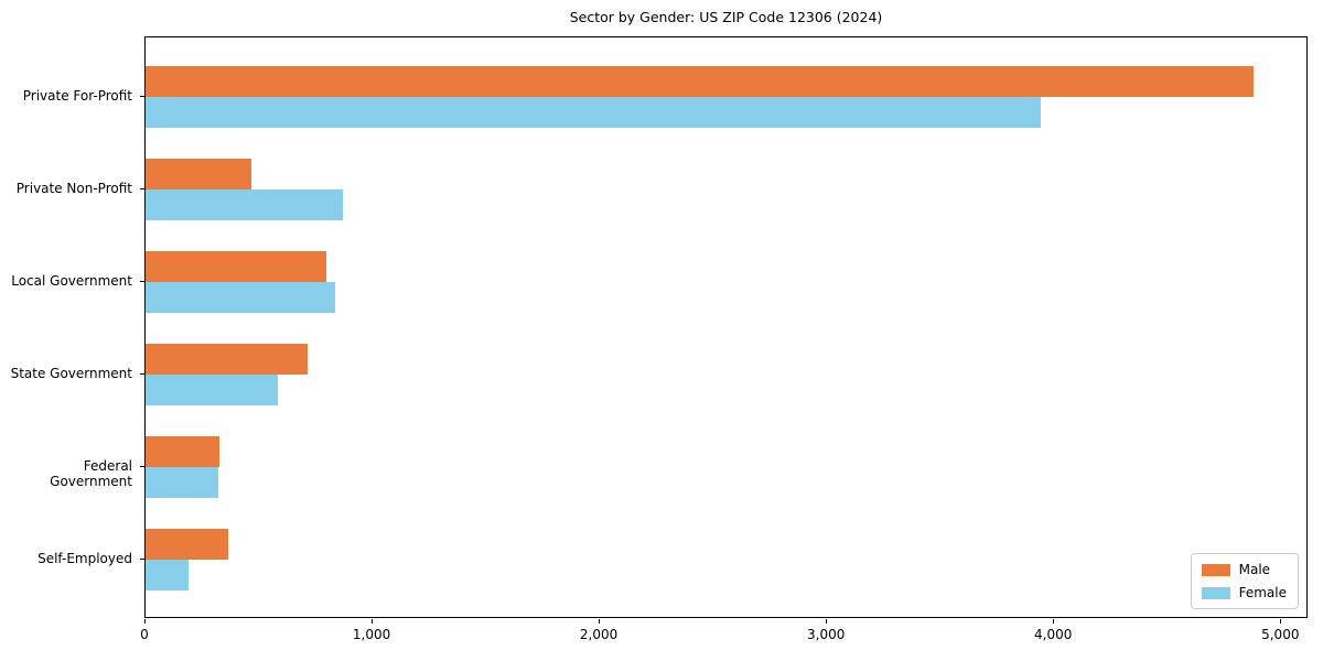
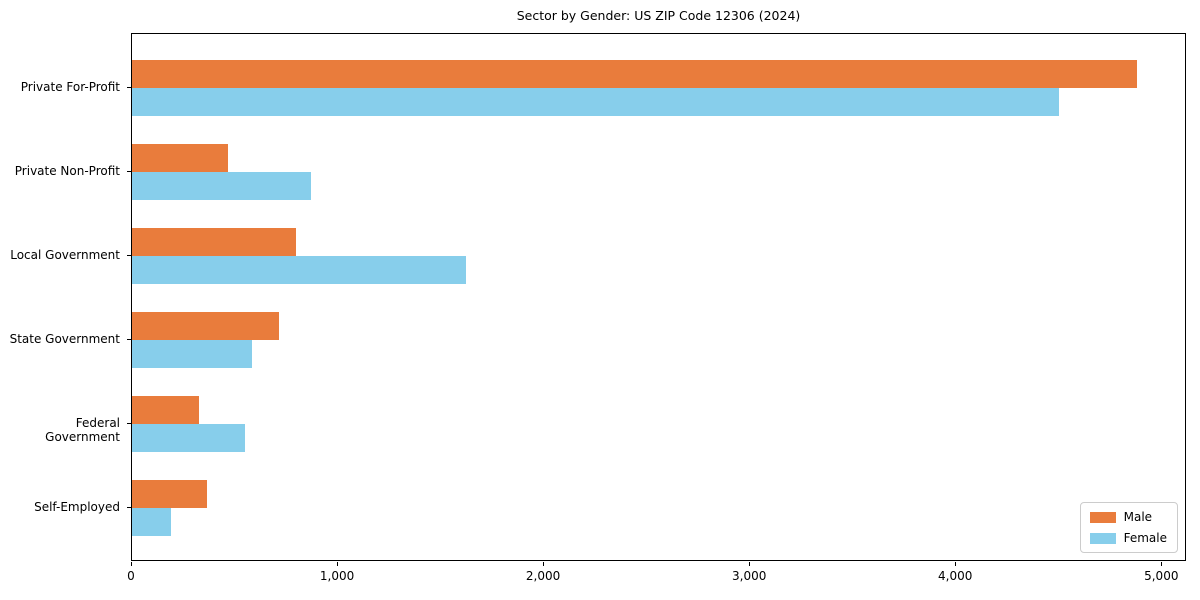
Female/Private For-Profit: 3940 -> 4500
Female/Local Government: 840 -> 1620
Female/Federal Government: 320 -> 550
